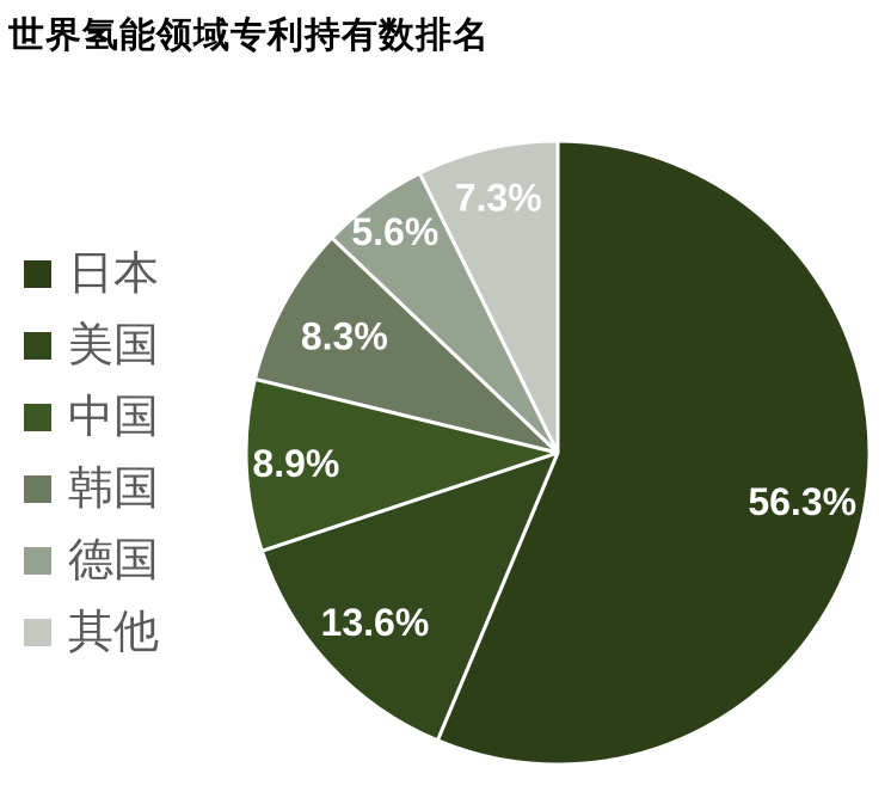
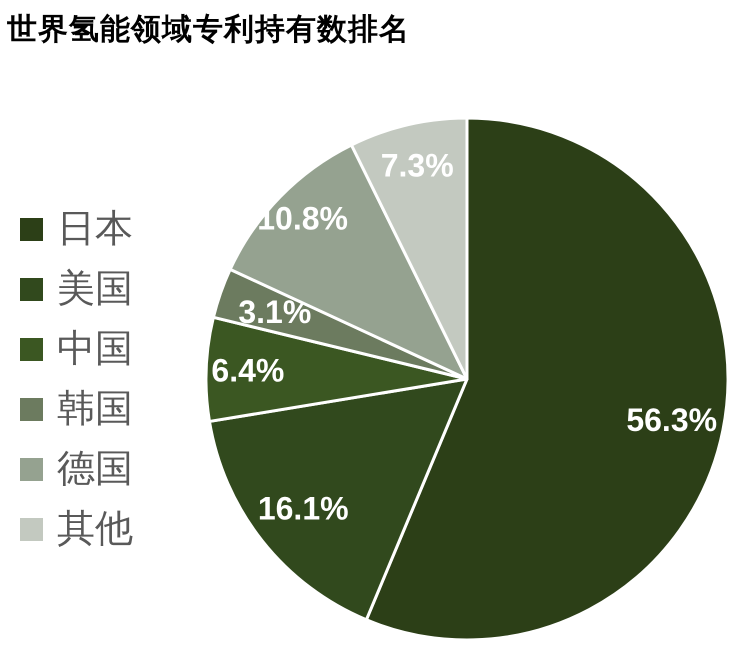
美国: 13.6% -> 16.1%
中国: 8.9% -> 6.4%
韩国: 8.3% -> 3.1%
德国: 5.6% -> 10.8%
